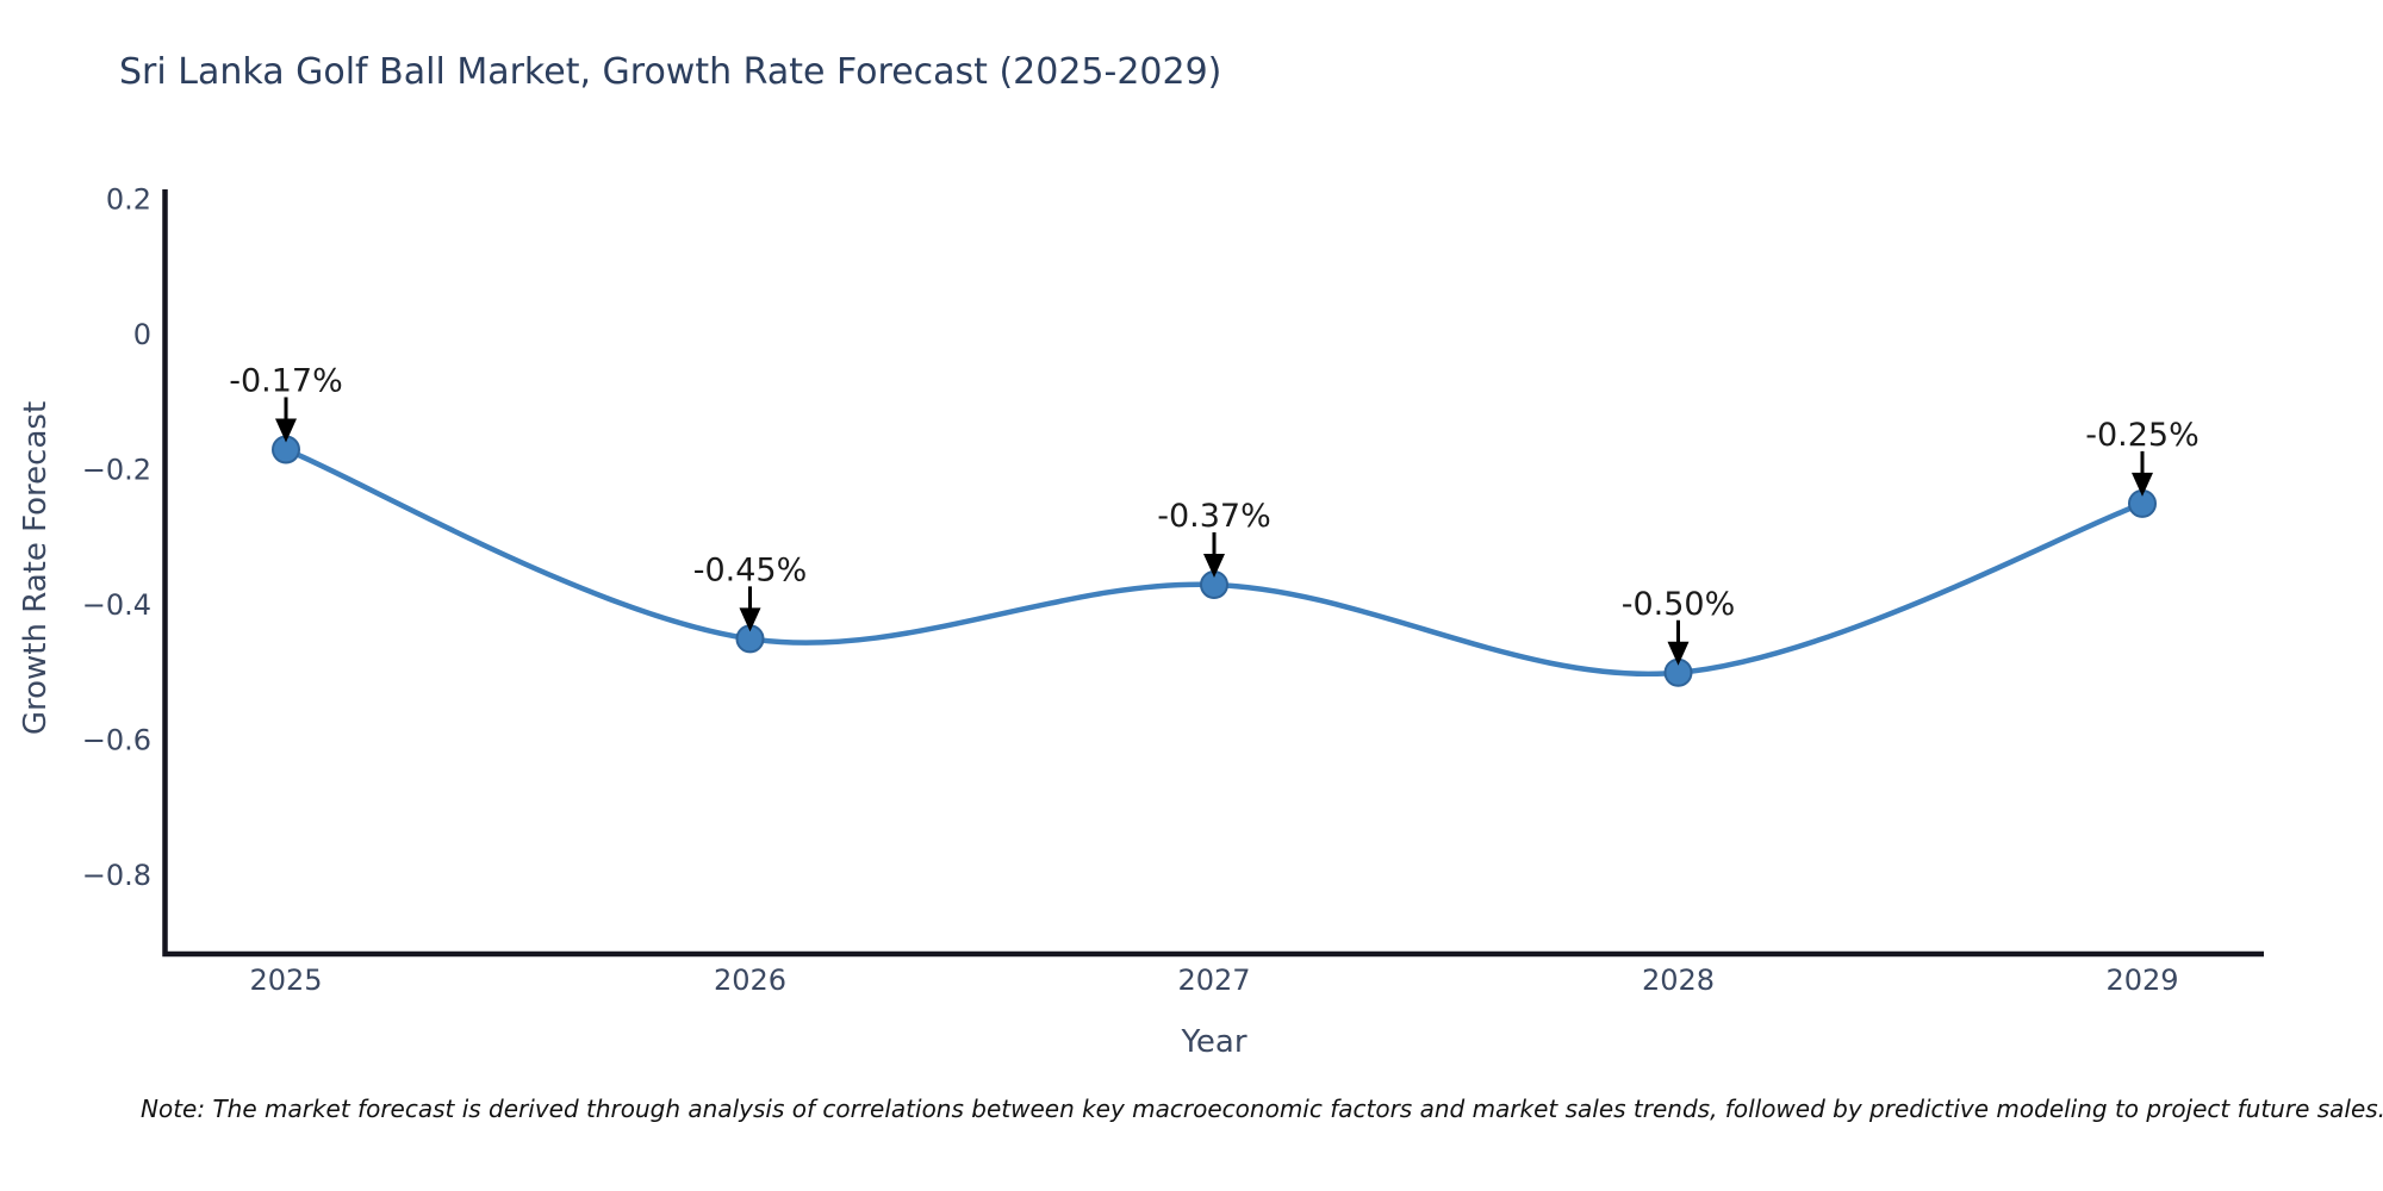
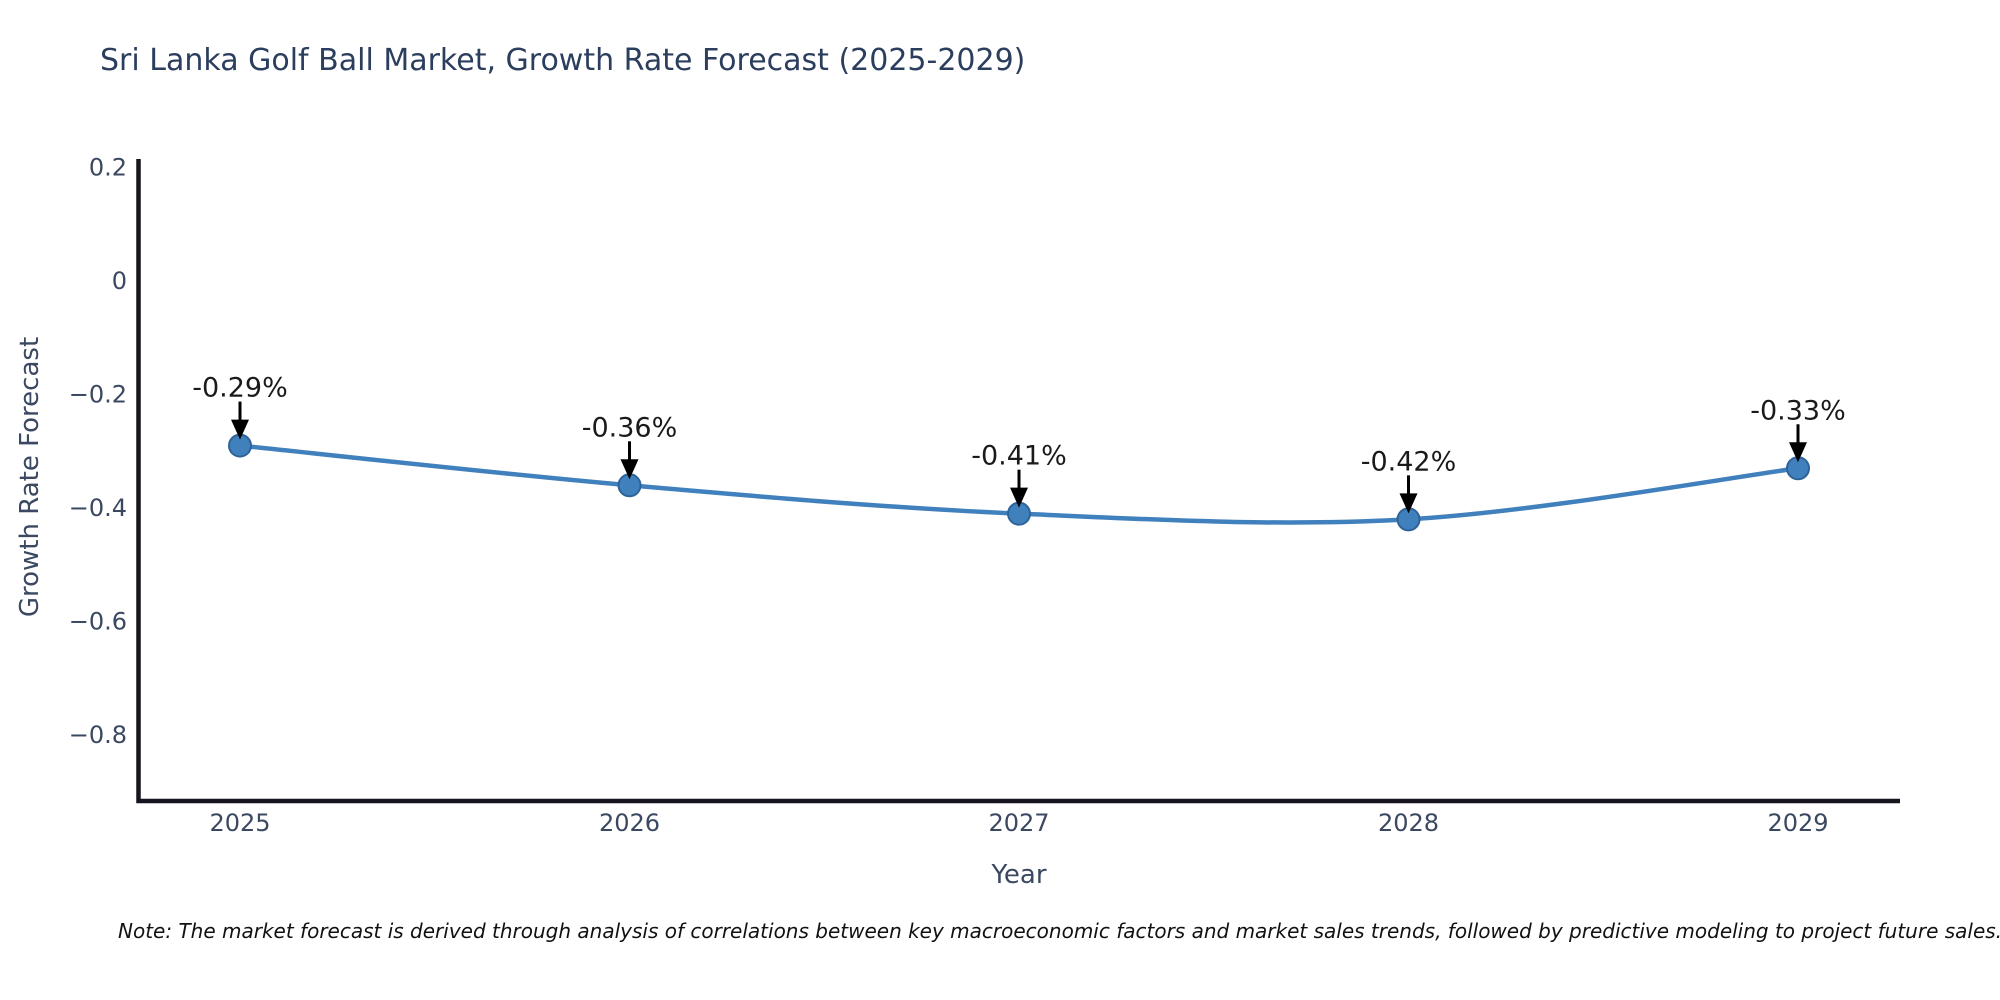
2025: -0.17% -> -0.29%
2026: -0.45% -> -0.36%
2027: -0.37% -> -0.41%
2028: -0.50% -> -0.42%
2029: -0.25% -> -0.33%
